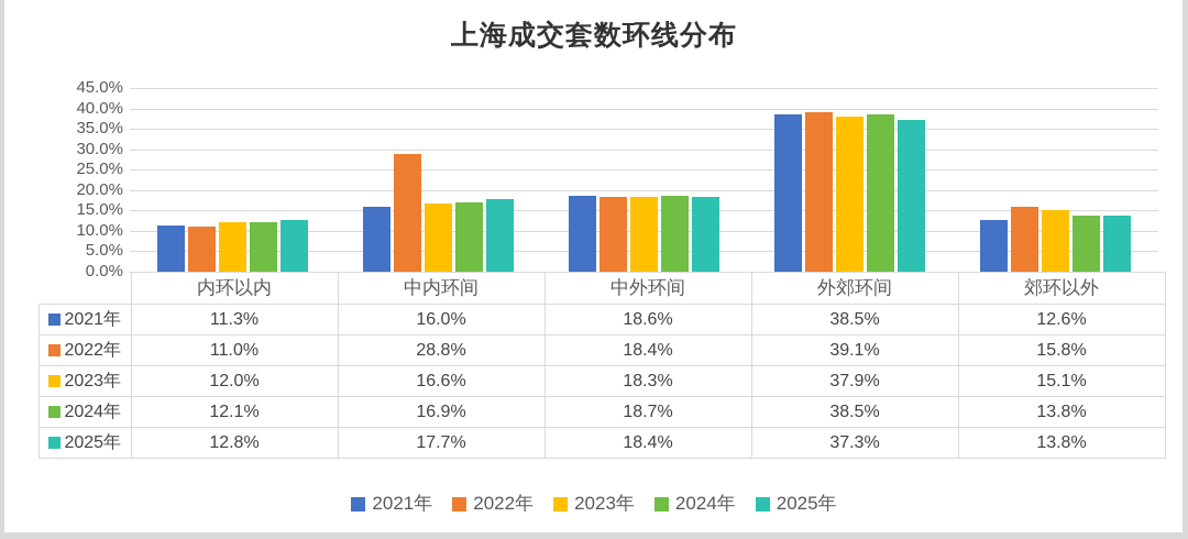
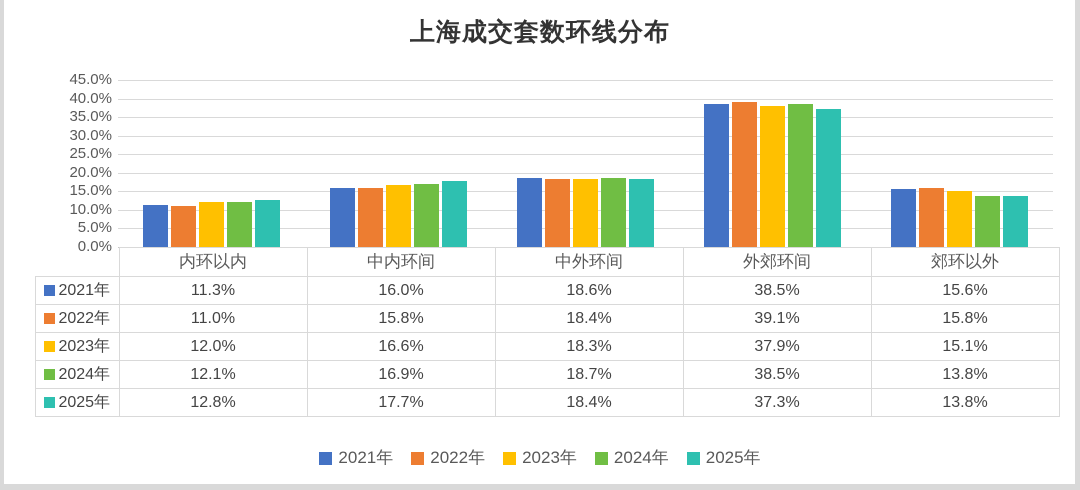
2022年/中内环间: 28.8% -> 15.8%
2021年/郊环以外: 12.6% -> 15.6%
